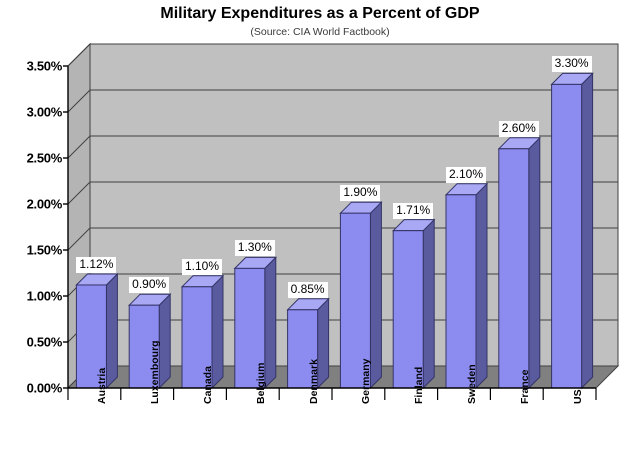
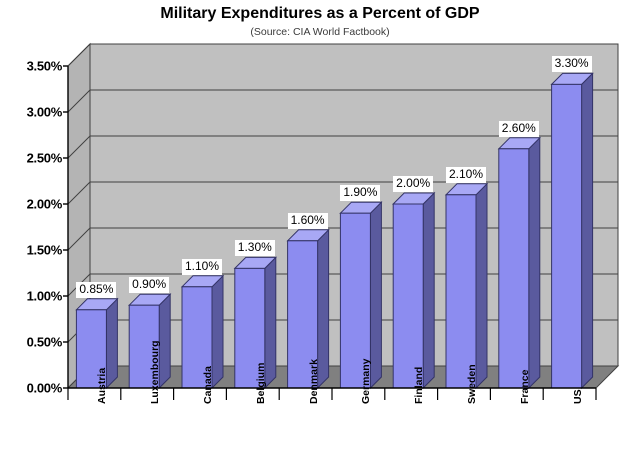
Austria: 1.12% -> 0.85%
Denmark: 0.85% -> 1.60%
Finland: 1.71% -> 2.00%
